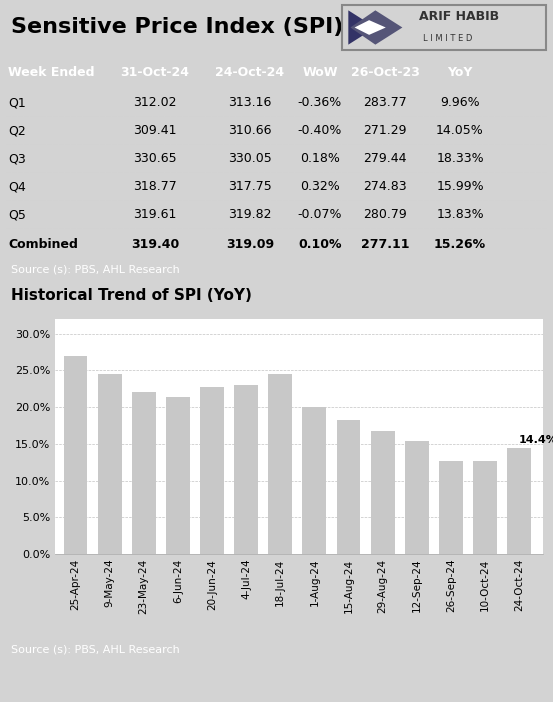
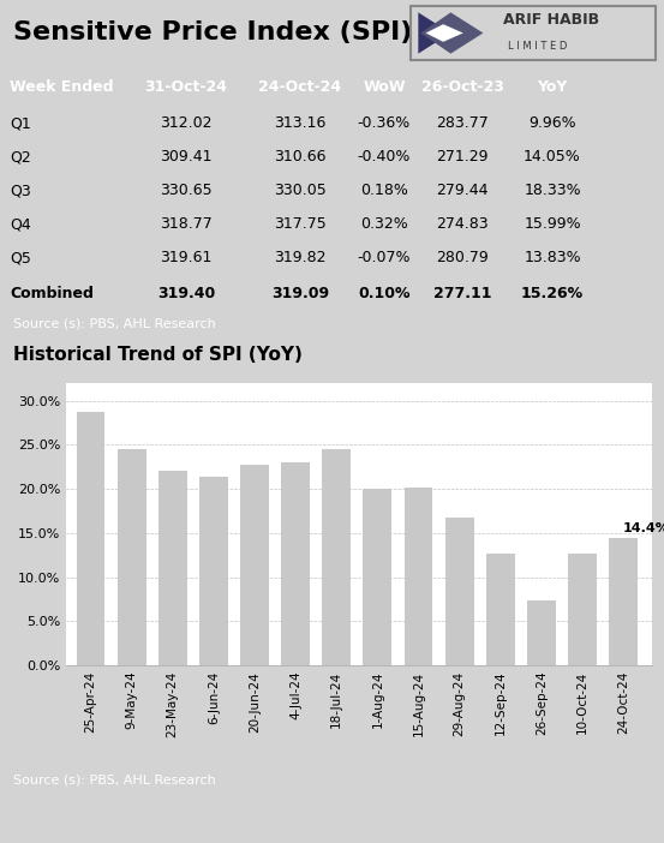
25-Apr-24: 26.9% -> 28.8%
15-Aug-24: 18.3% -> 20.2%
12-Sep-24: 15.4% -> 12.6%
26-Sep-24: 12.6% -> 7.4%
